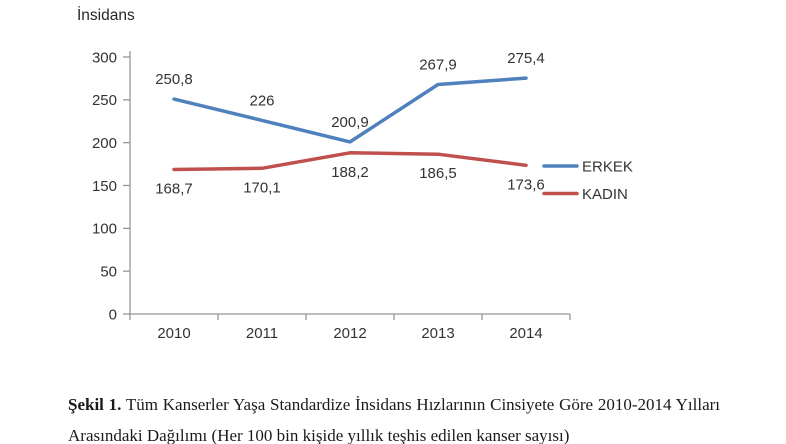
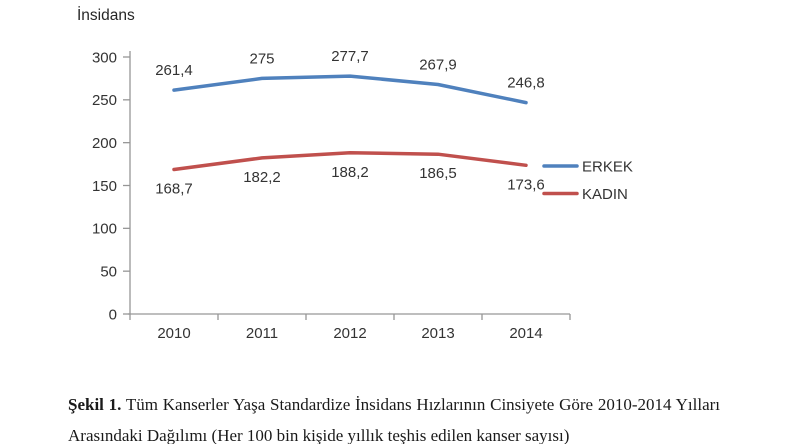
ERKEK/2010: 250,8 -> 261,4
ERKEK/2011: 226 -> 275
KADIN/2011: 170,1 -> 182,2
ERKEK/2012: 200,9 -> 277,7
ERKEK/2014: 275,4 -> 246,8
